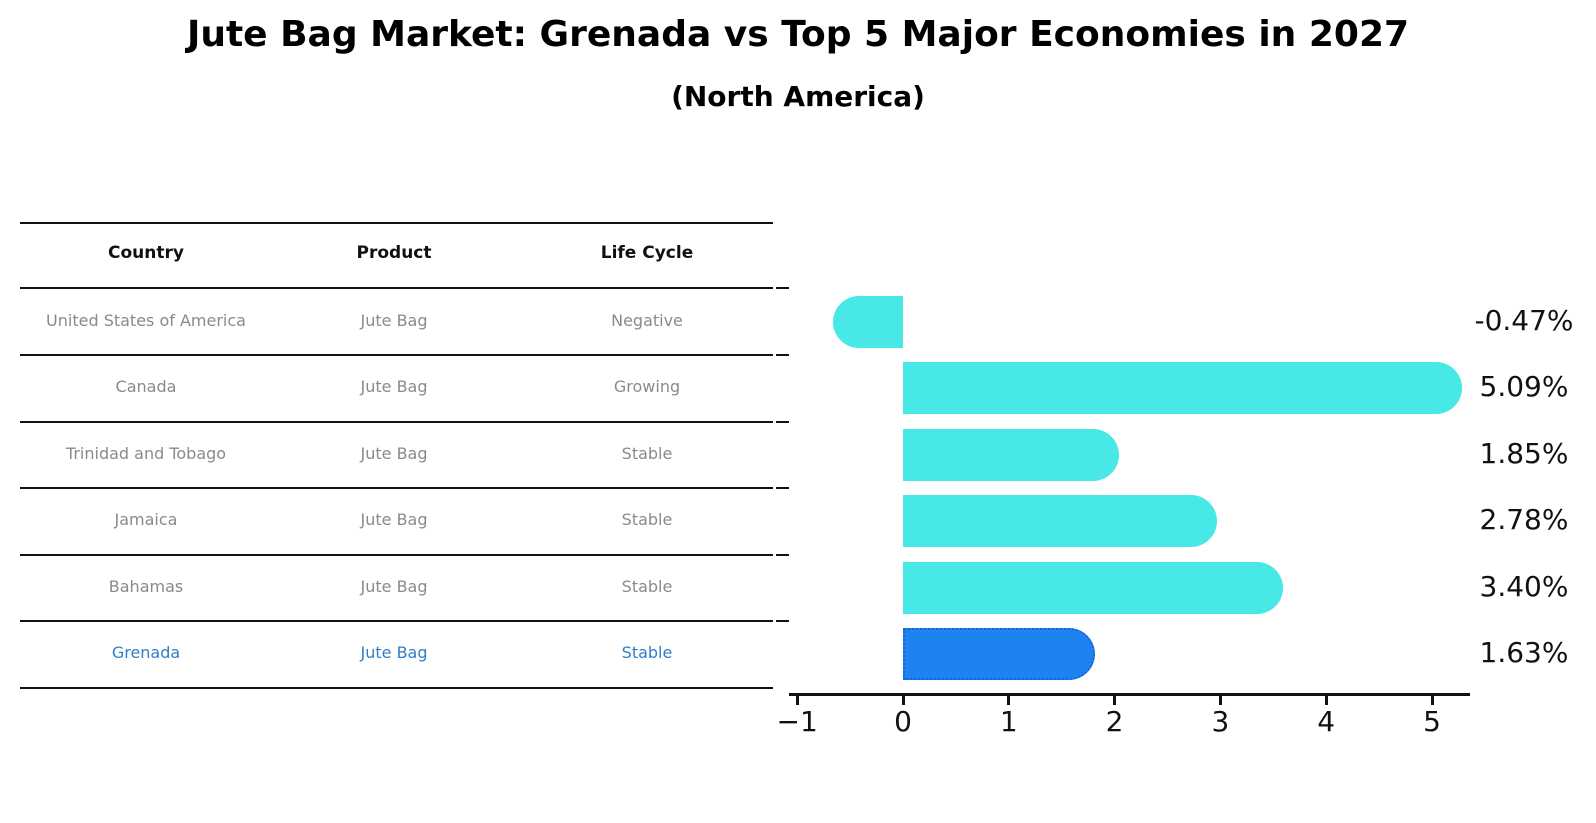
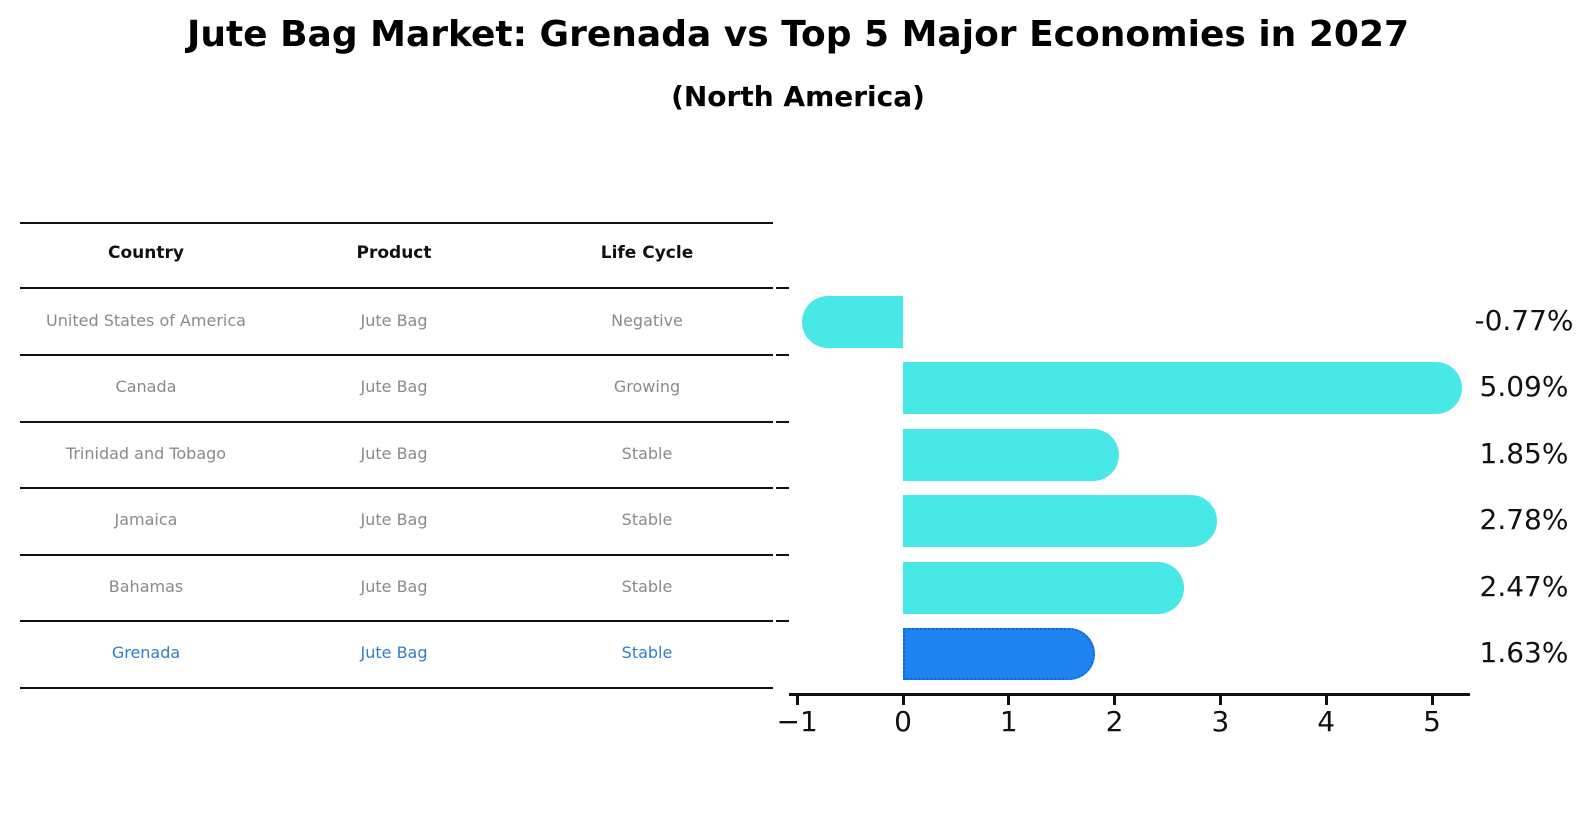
United States of America: -0.47% -> -0.77%
Bahamas: 3.40% -> 2.47%
